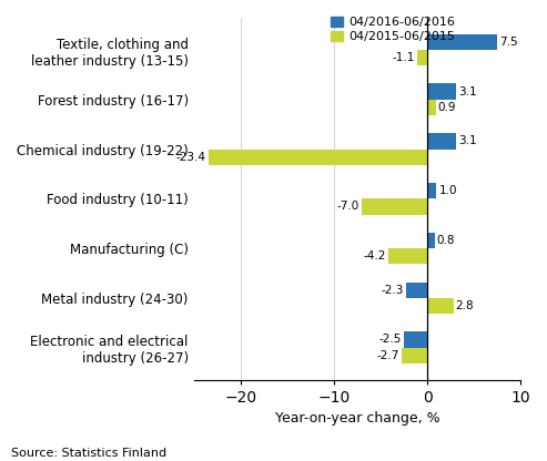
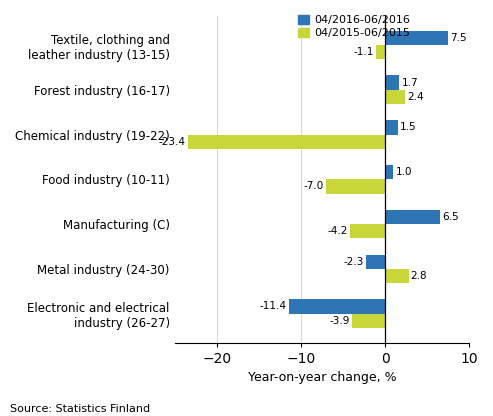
04/2016-06/2016/Forest industry (16-17): 3.1 -> 1.7
04/2015-06/2015/Forest industry (16-17): 0.9 -> 2.4
04/2016-06/2016/Chemical industry (19-22): 3.1 -> 1.5
04/2016-06/2016/Manufacturing (C): 0.8 -> 6.5
04/2016-06/2016/Electronic and electrical industry (26-27): -2.5 -> -11.4
04/2015-06/2015/Electronic and electrical industry (26-27): -2.7 -> -3.9
